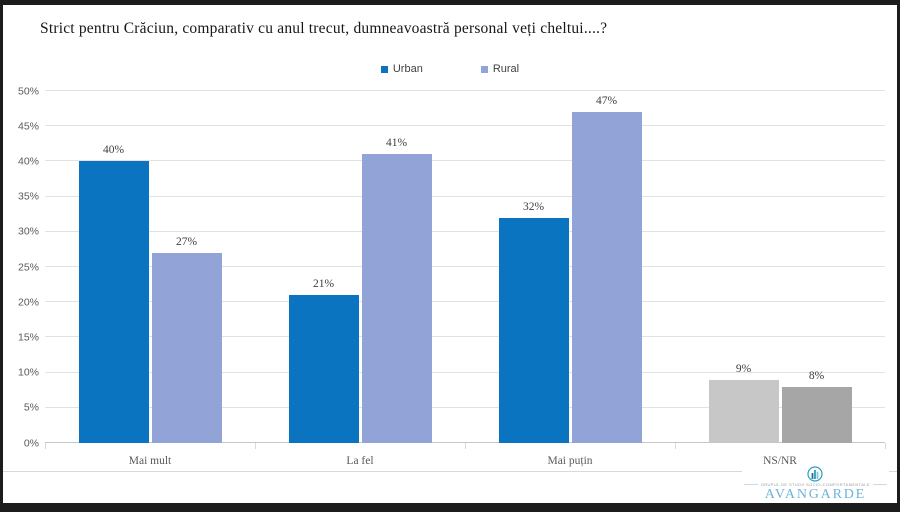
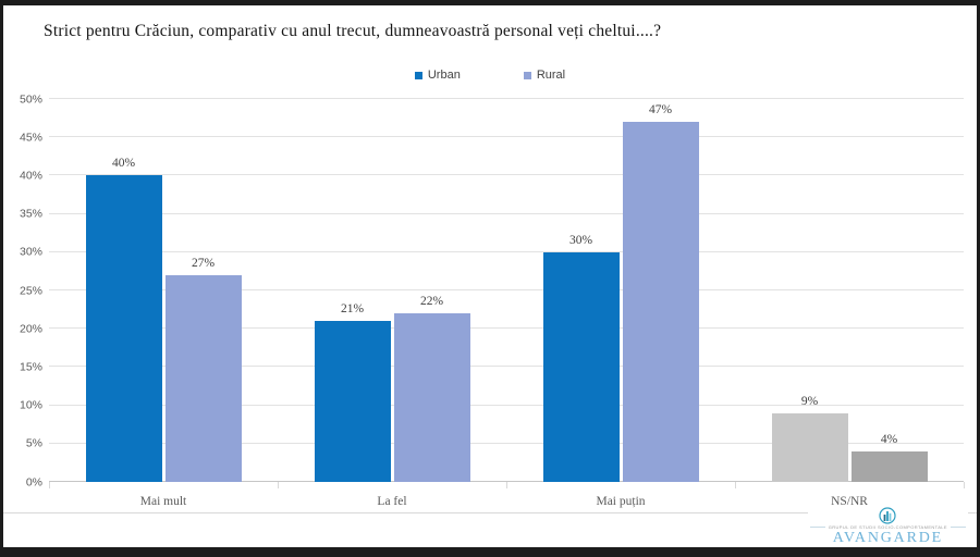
Rural/La fel: 41% -> 22%
Urban/Mai puțin: 32% -> 30%
Rural/NS/NR: 8% -> 4%
